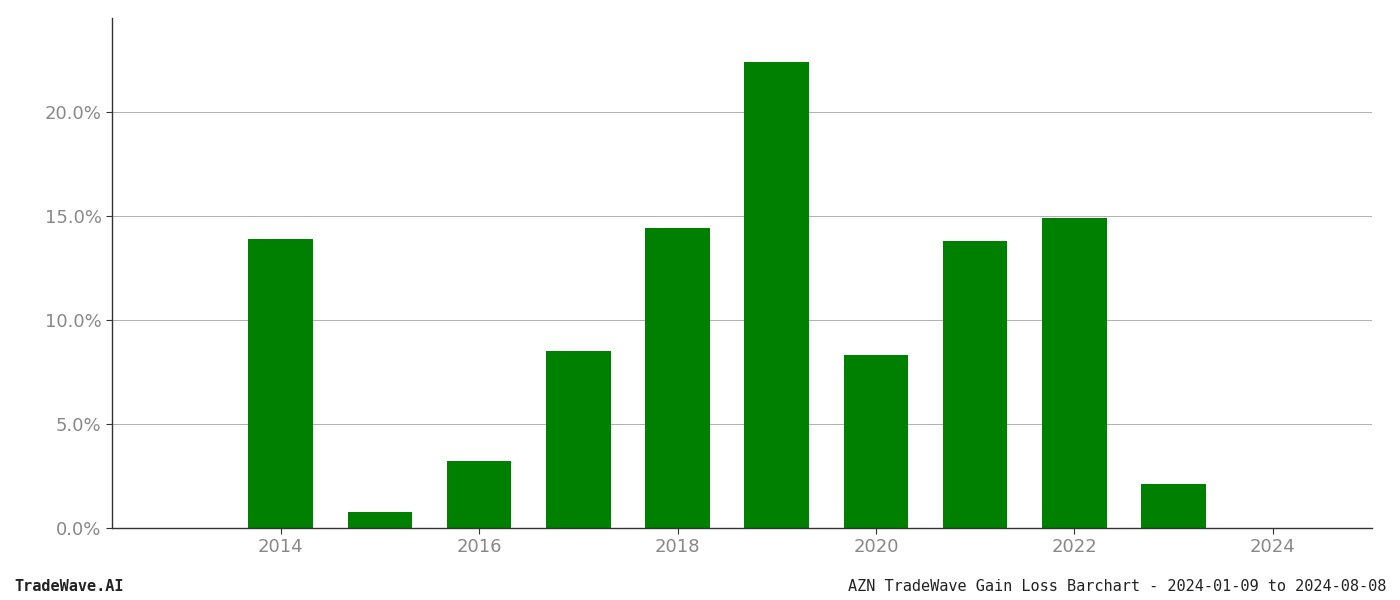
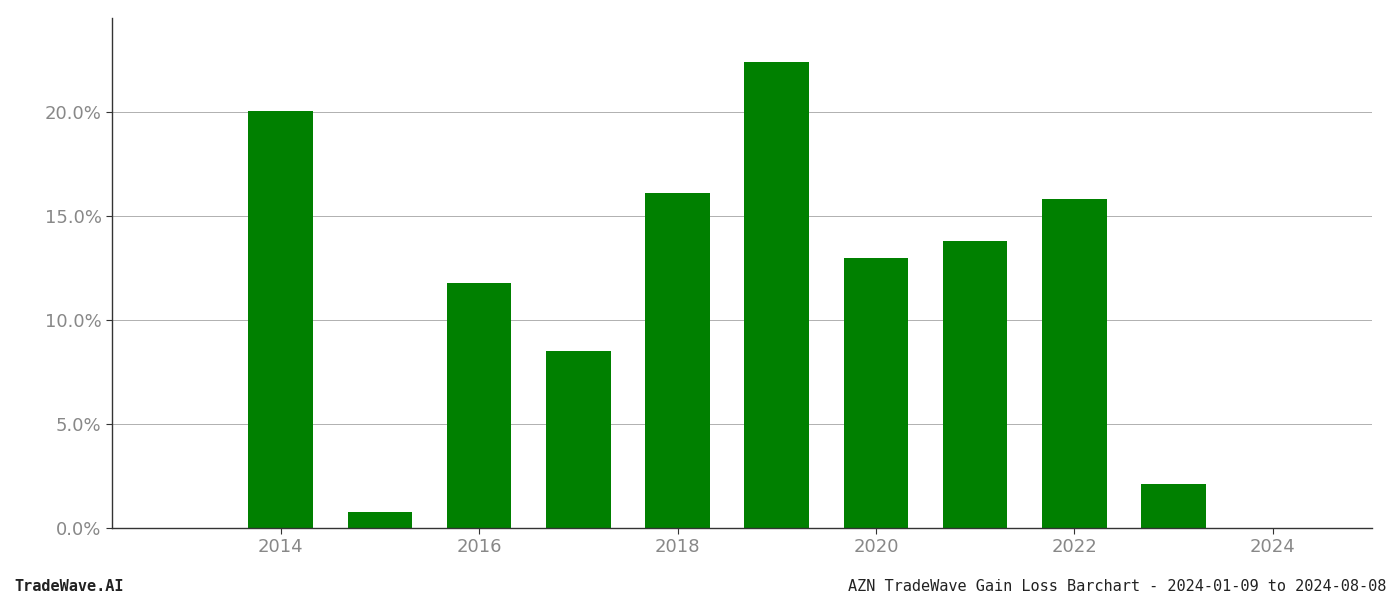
2014: 13.90% -> 20.05%
2016: 3.20% -> 11.75%
2018: 14.40% -> 16.10%
2020: 8.30% -> 12.95%
2022: 14.90% -> 15.80%
